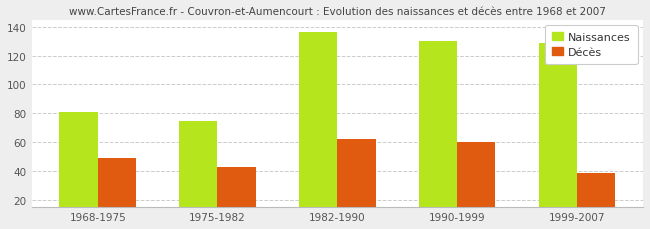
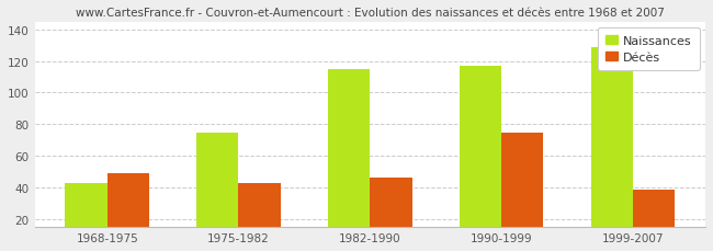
Naissances/1968-1975: 81 -> 43
Naissances/1982-1990: 136 -> 115
Décès/1982-1990: 62 -> 46
Naissances/1990-1999: 130 -> 117
Décès/1990-1999: 60 -> 75
